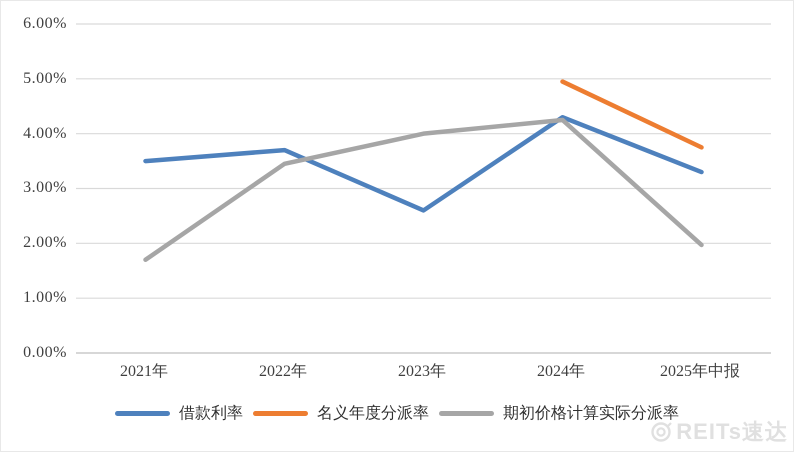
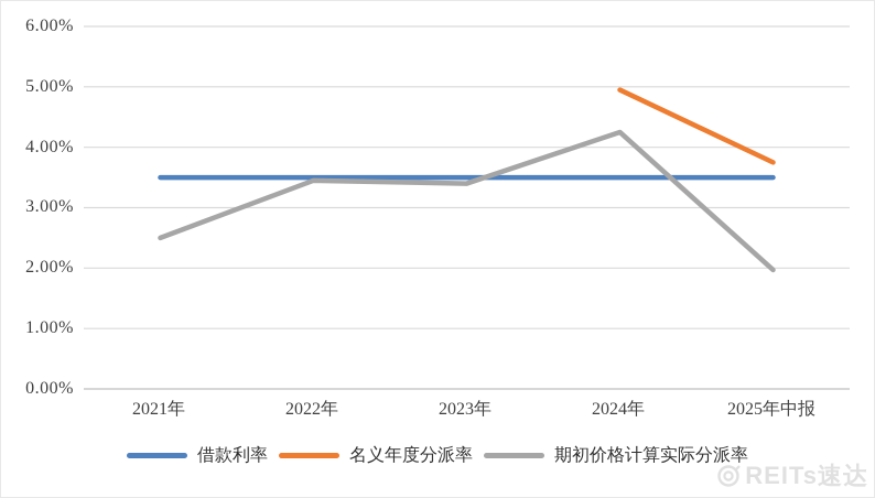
期初价格计算实际分派率/2021年: 1.7% -> 2.5%
借款利率/2022年: 3.7% -> 3.5%
借款利率/2023年: 2.6% -> 3.5%
期初价格计算实际分派率/2023年: 4.0% -> 3.4%
借款利率/2024年: 4.3% -> 3.5%
借款利率/2025年中报: 3.3% -> 3.5%
